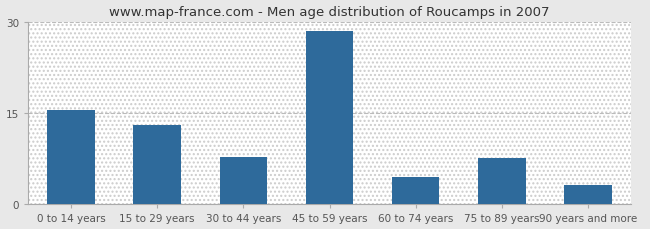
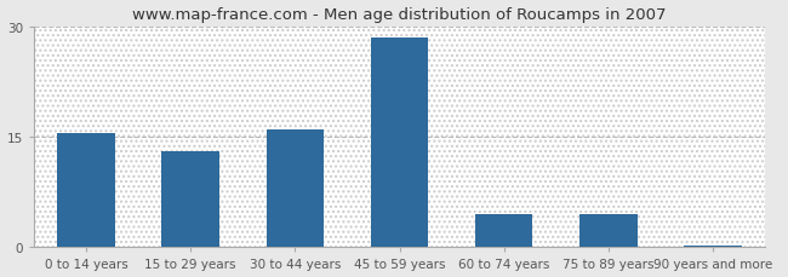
30 to 44 years: 7.8 -> 16.0
75 to 89 years: 7.6 -> 4.5
90 years and more: 3.2 -> 0.2
